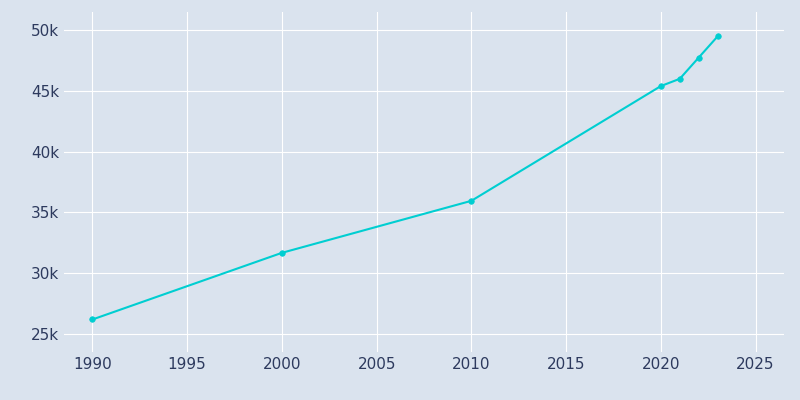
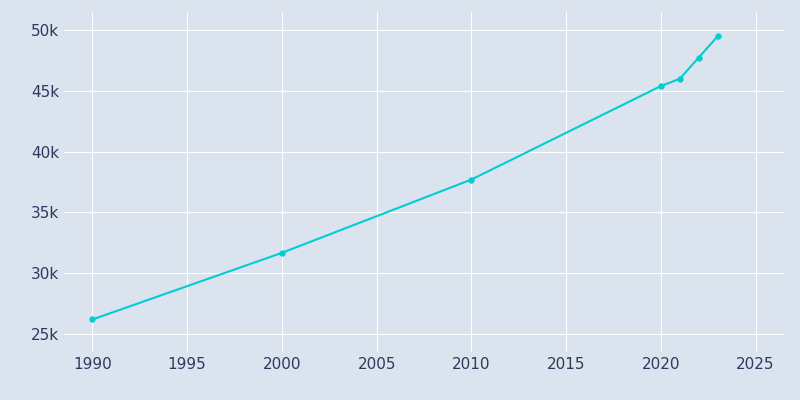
2010: 36.0k -> 37.7k
